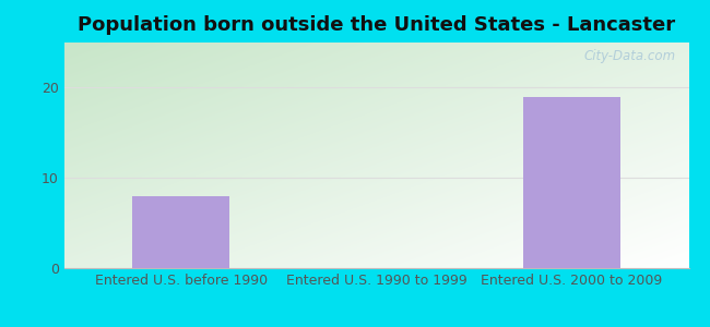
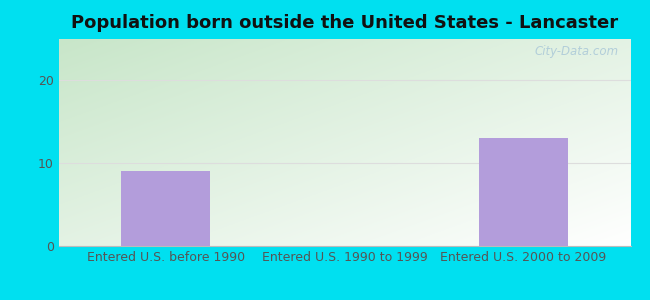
Entered U.S. before 1990: 8 -> 9
Entered U.S. 2000 to 2009: 19 -> 13
